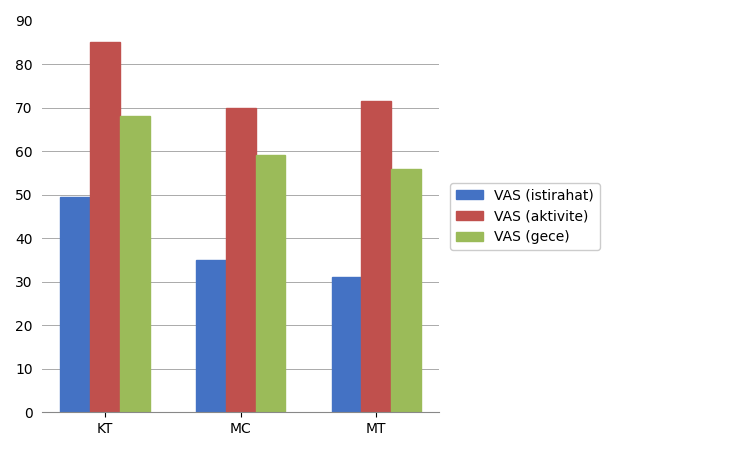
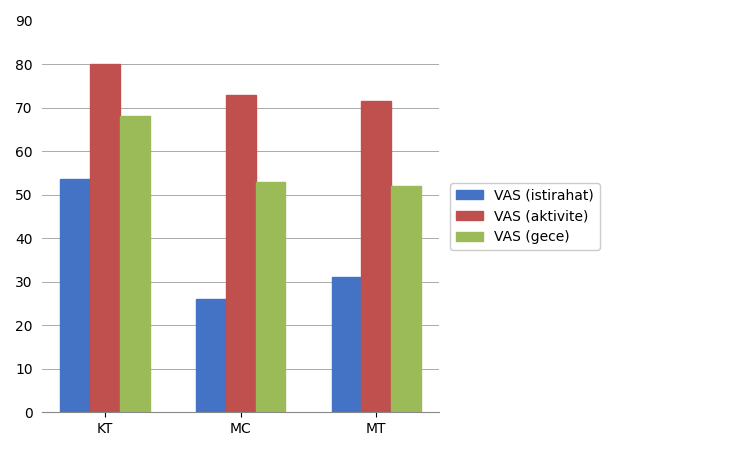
VAS (istirahat)/KT: 49.5 -> 53.5
VAS (aktivite)/KT: 85.0 -> 80.0
VAS (istirahat)/MC: 35.0 -> 26.0
VAS (aktivite)/MC: 70.0 -> 73.0
VAS (gece)/MC: 59 -> 53
VAS (gece)/MT: 56 -> 52
